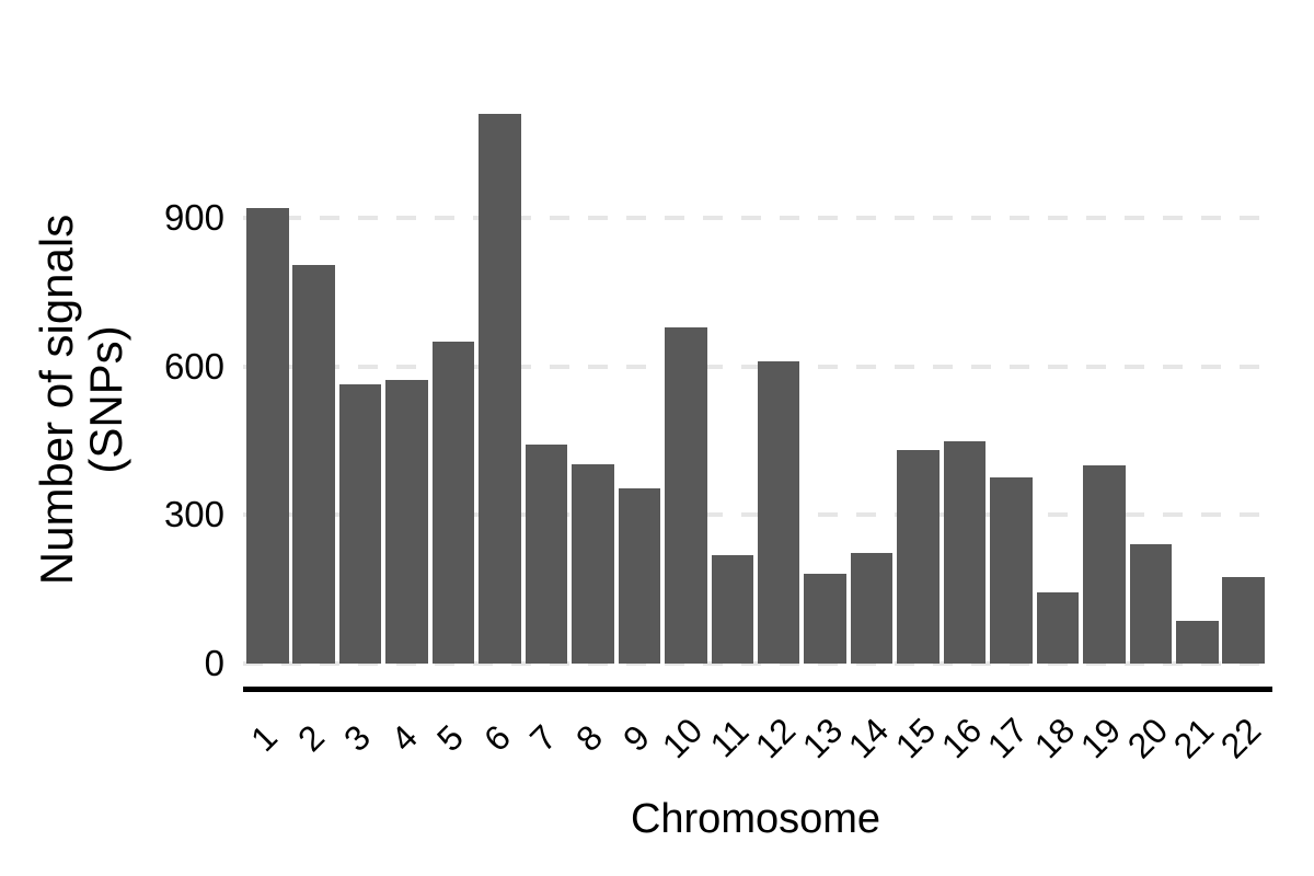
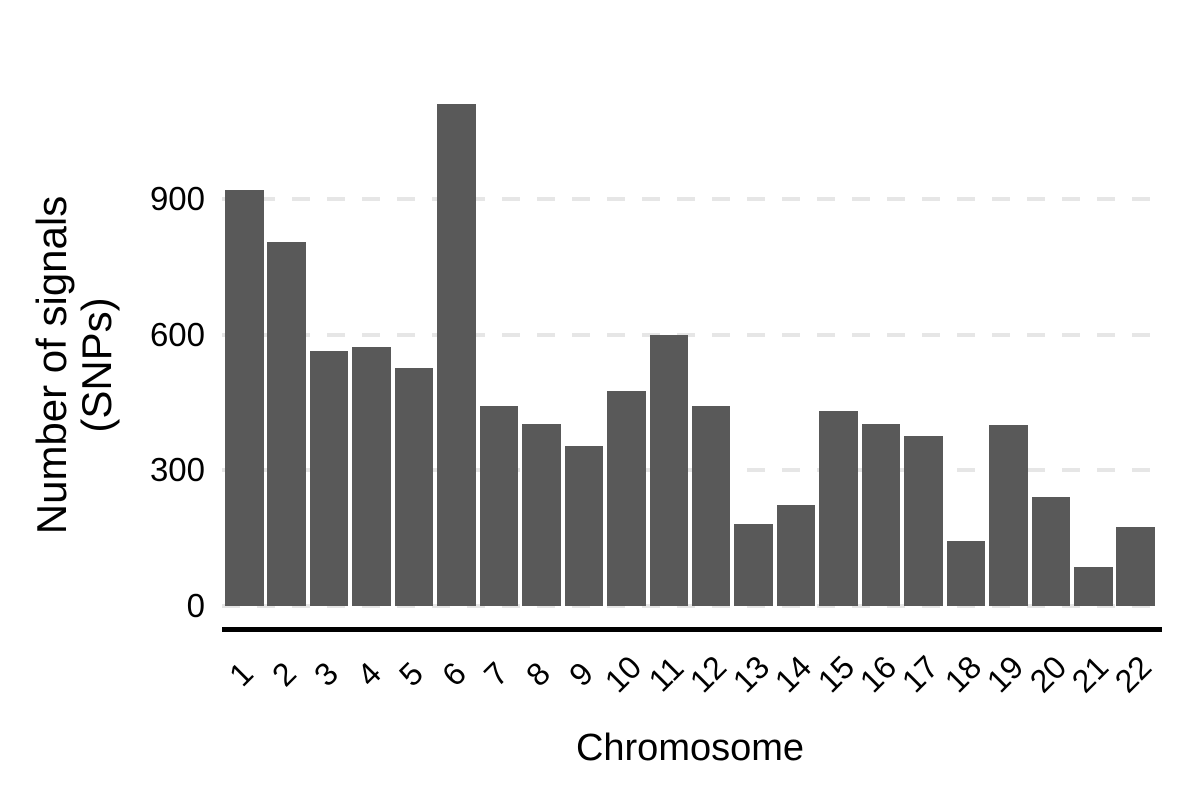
5: 650 -> 530
10: 680 -> 480
11: 220 -> 600
12: 610 -> 440
16: 450 -> 400
